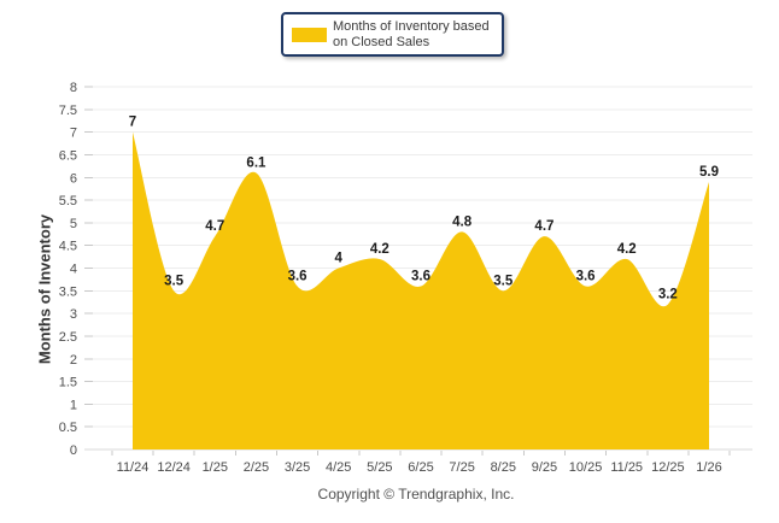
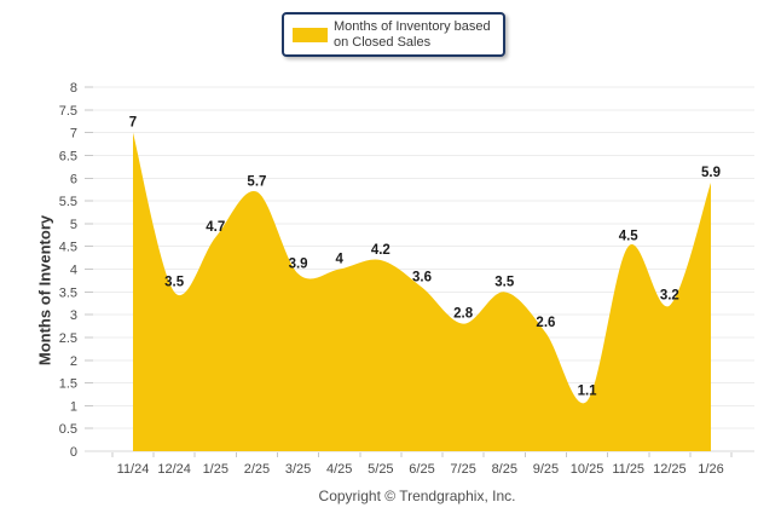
2/25: 6.1 -> 5.7
3/25: 3.6 -> 3.9
7/25: 4.8 -> 2.8
9/25: 4.7 -> 2.6
10/25: 3.6 -> 1.1
11/25: 4.2 -> 4.5
